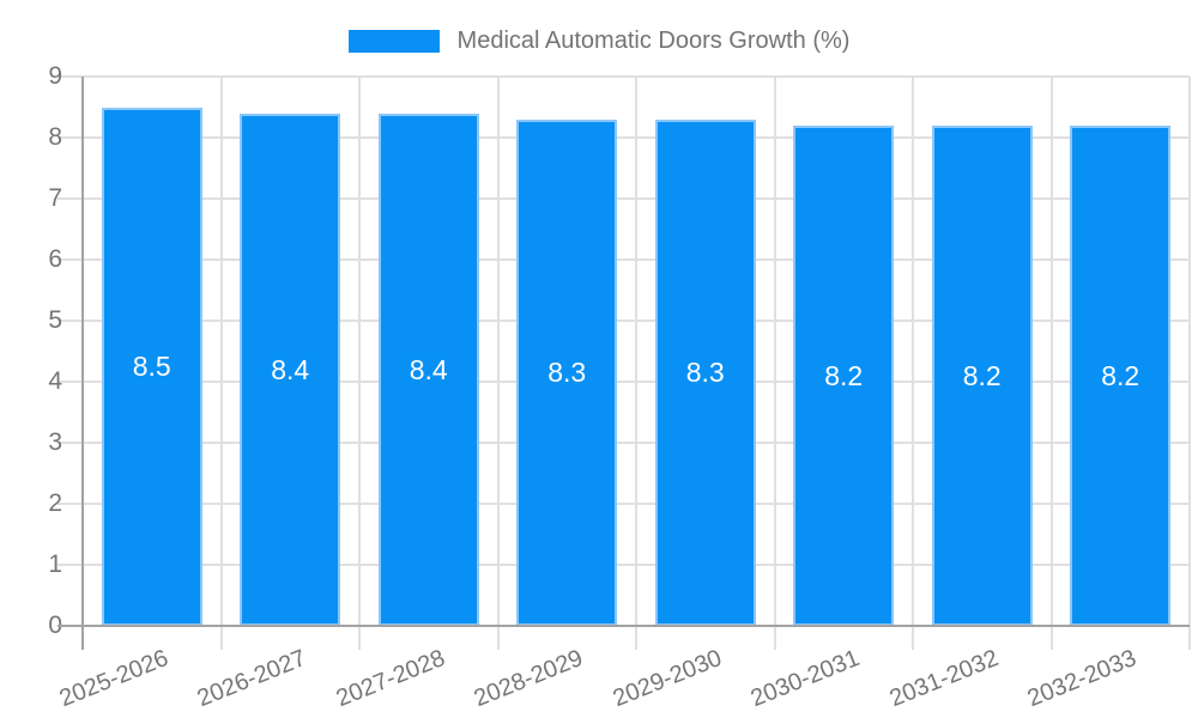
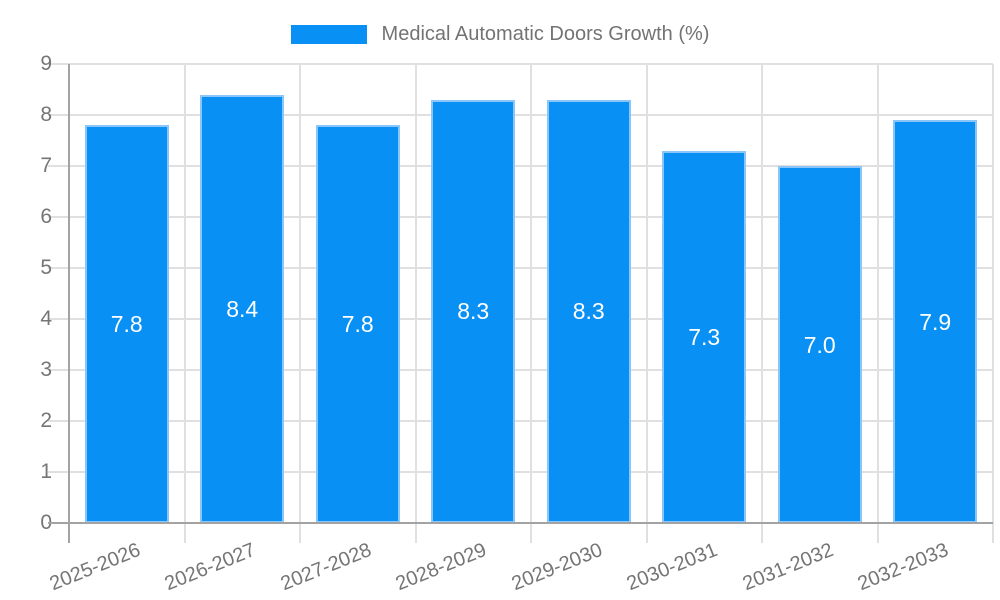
2025-2026: 8.5 -> 7.8
2027-2028: 8.4 -> 7.8
2030-2031: 8.2 -> 7.3
2031-2032: 8.2 -> 7.0
2032-2033: 8.2 -> 7.9
